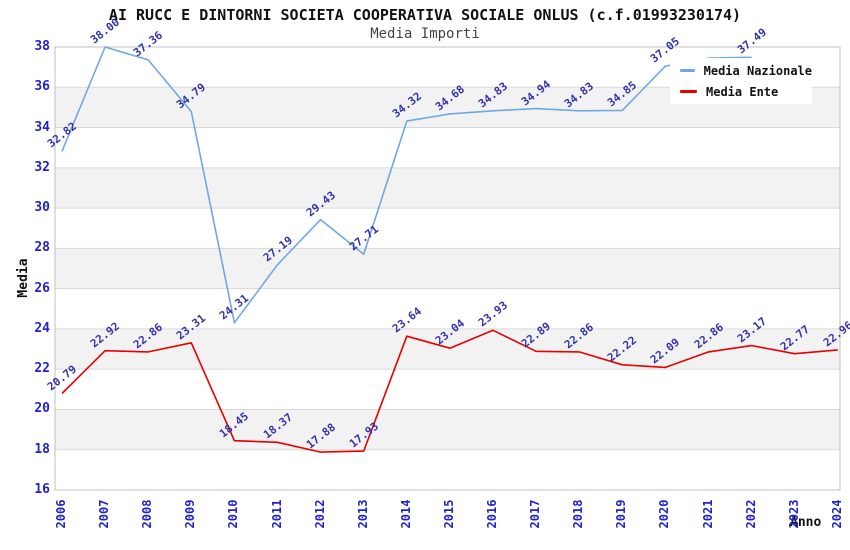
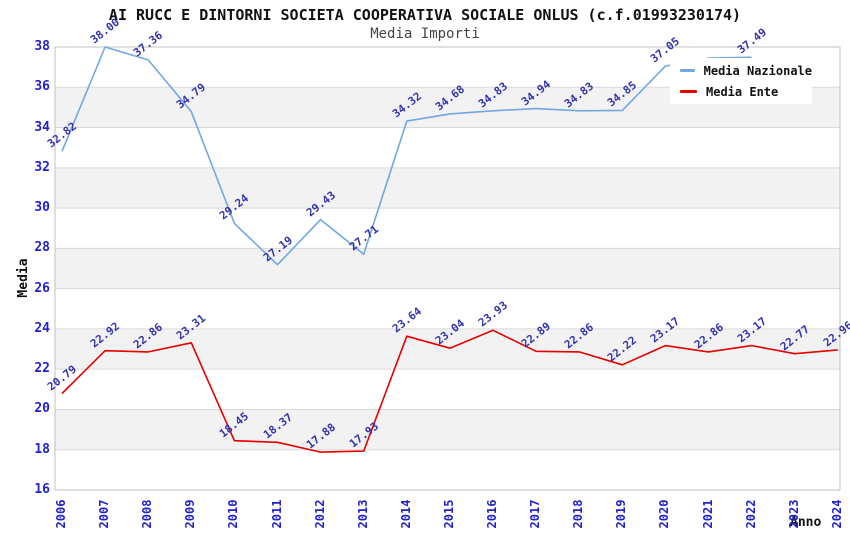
Media Nazionale/2010: 24.31 -> 29.24
Media Ente/2020: 22.09 -> 23.17
